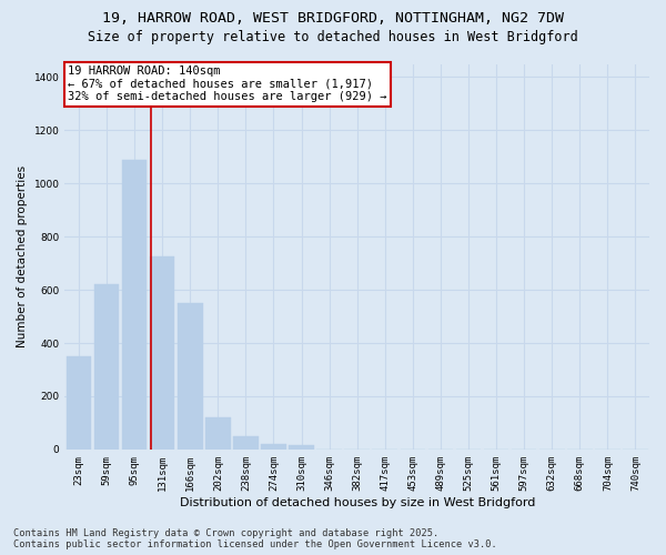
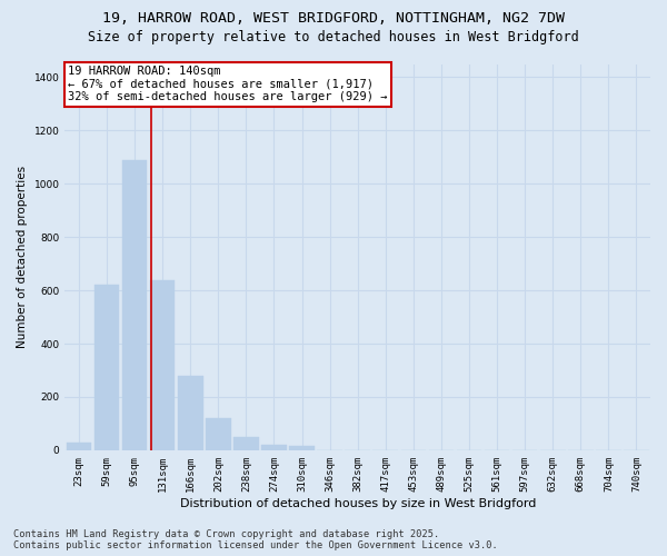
23sqm: 350 -> 30
131sqm: 725 -> 640
166sqm: 550 -> 280
